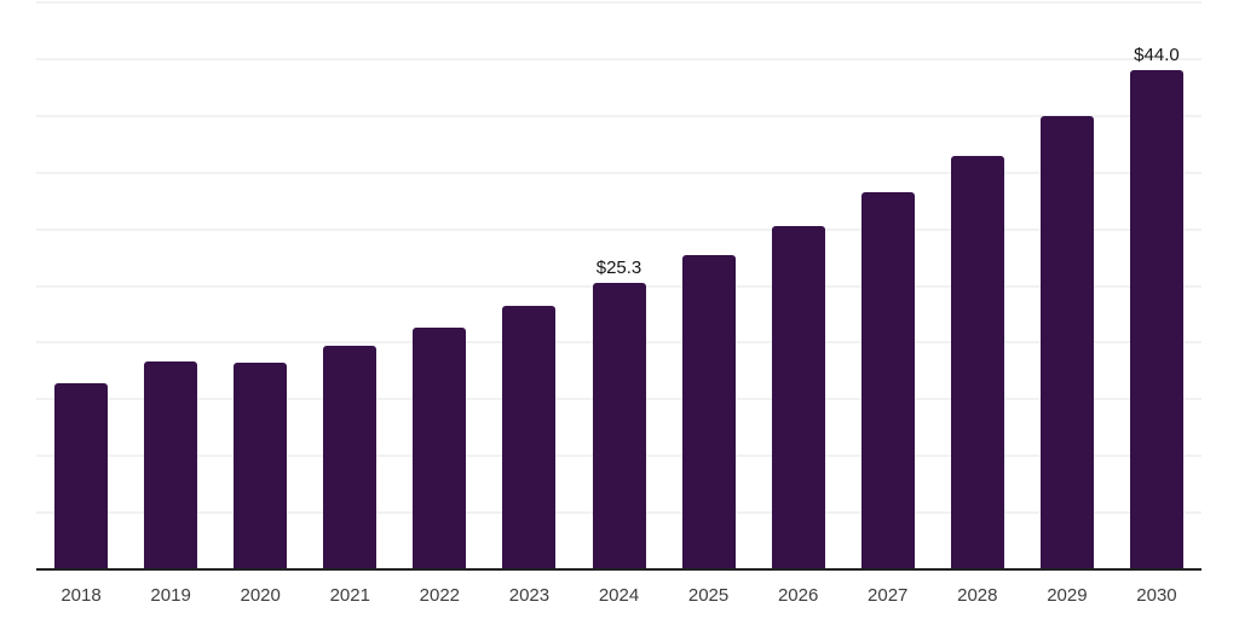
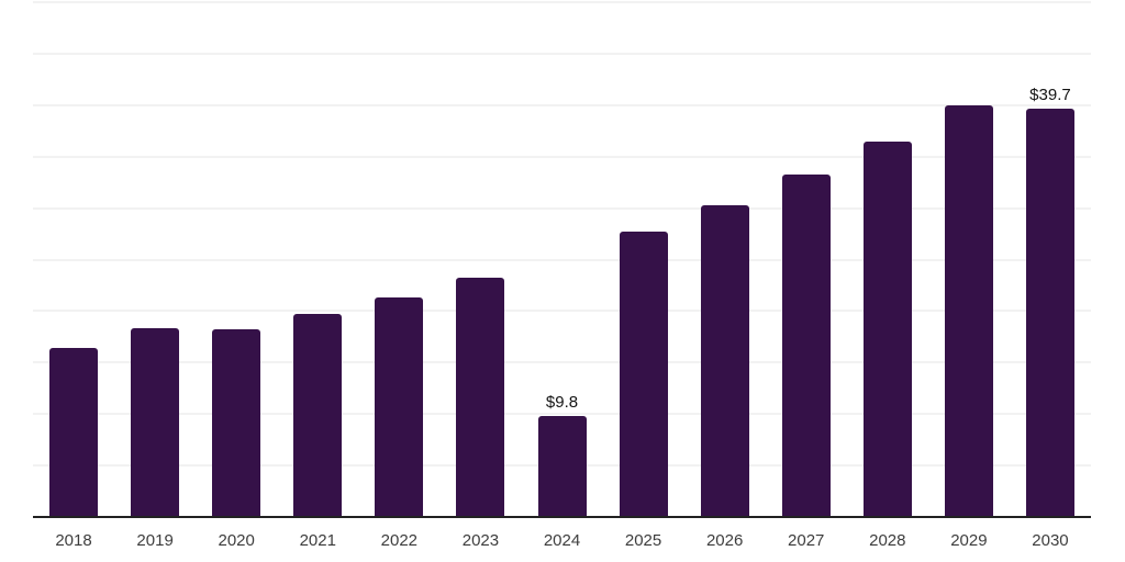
2024: $25.3 -> $9.8
2030: $44.0 -> $39.7
